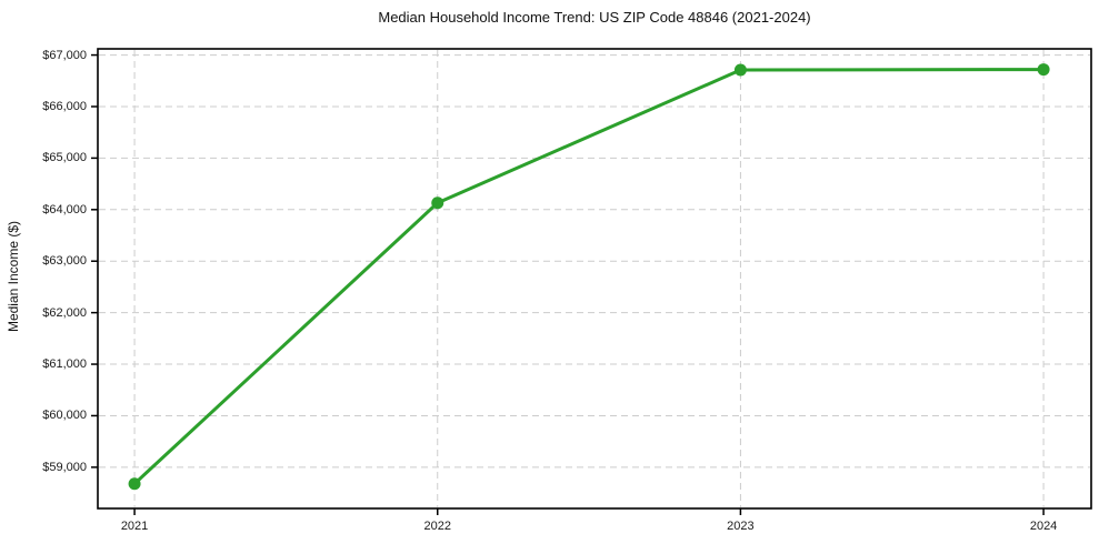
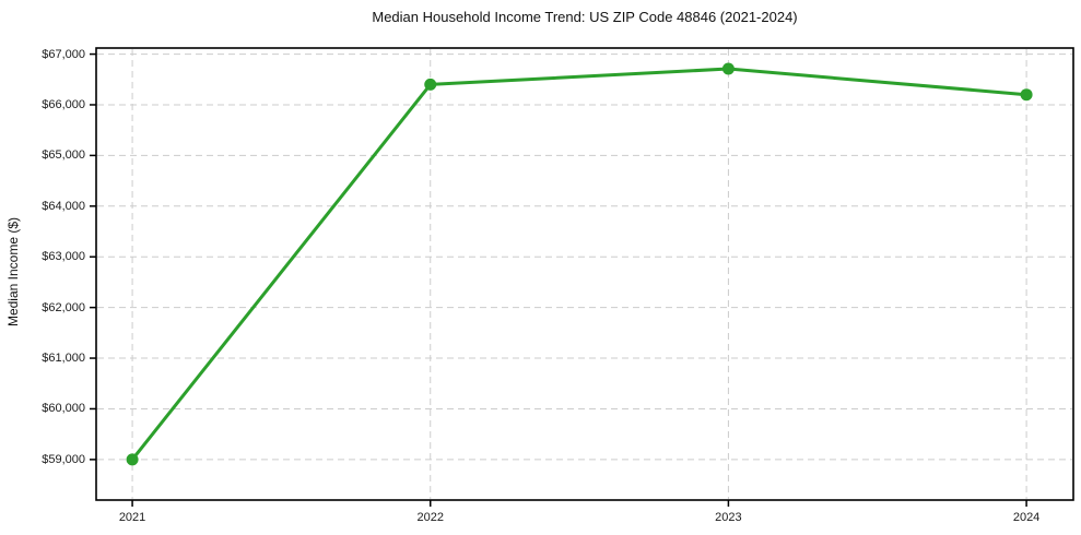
2021: $58700 -> $59000
2022: $64100 -> $66400
2024: $66700 -> $66200
